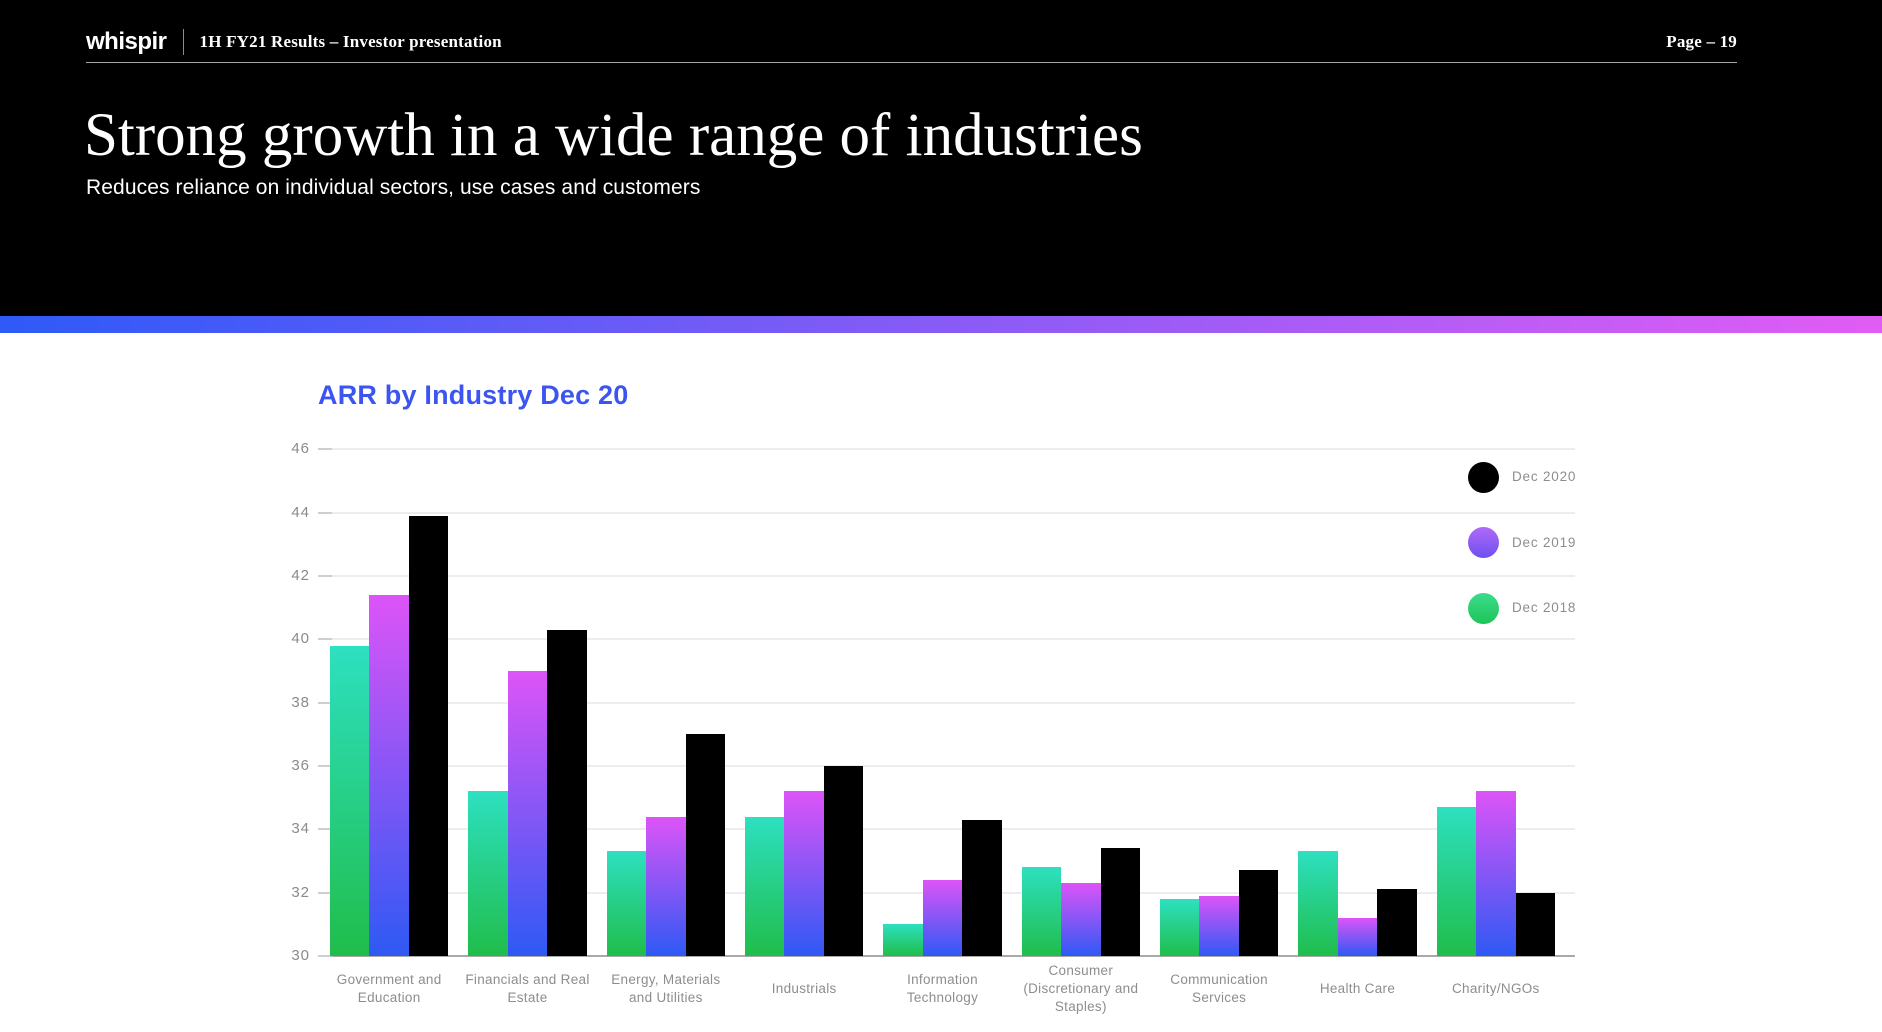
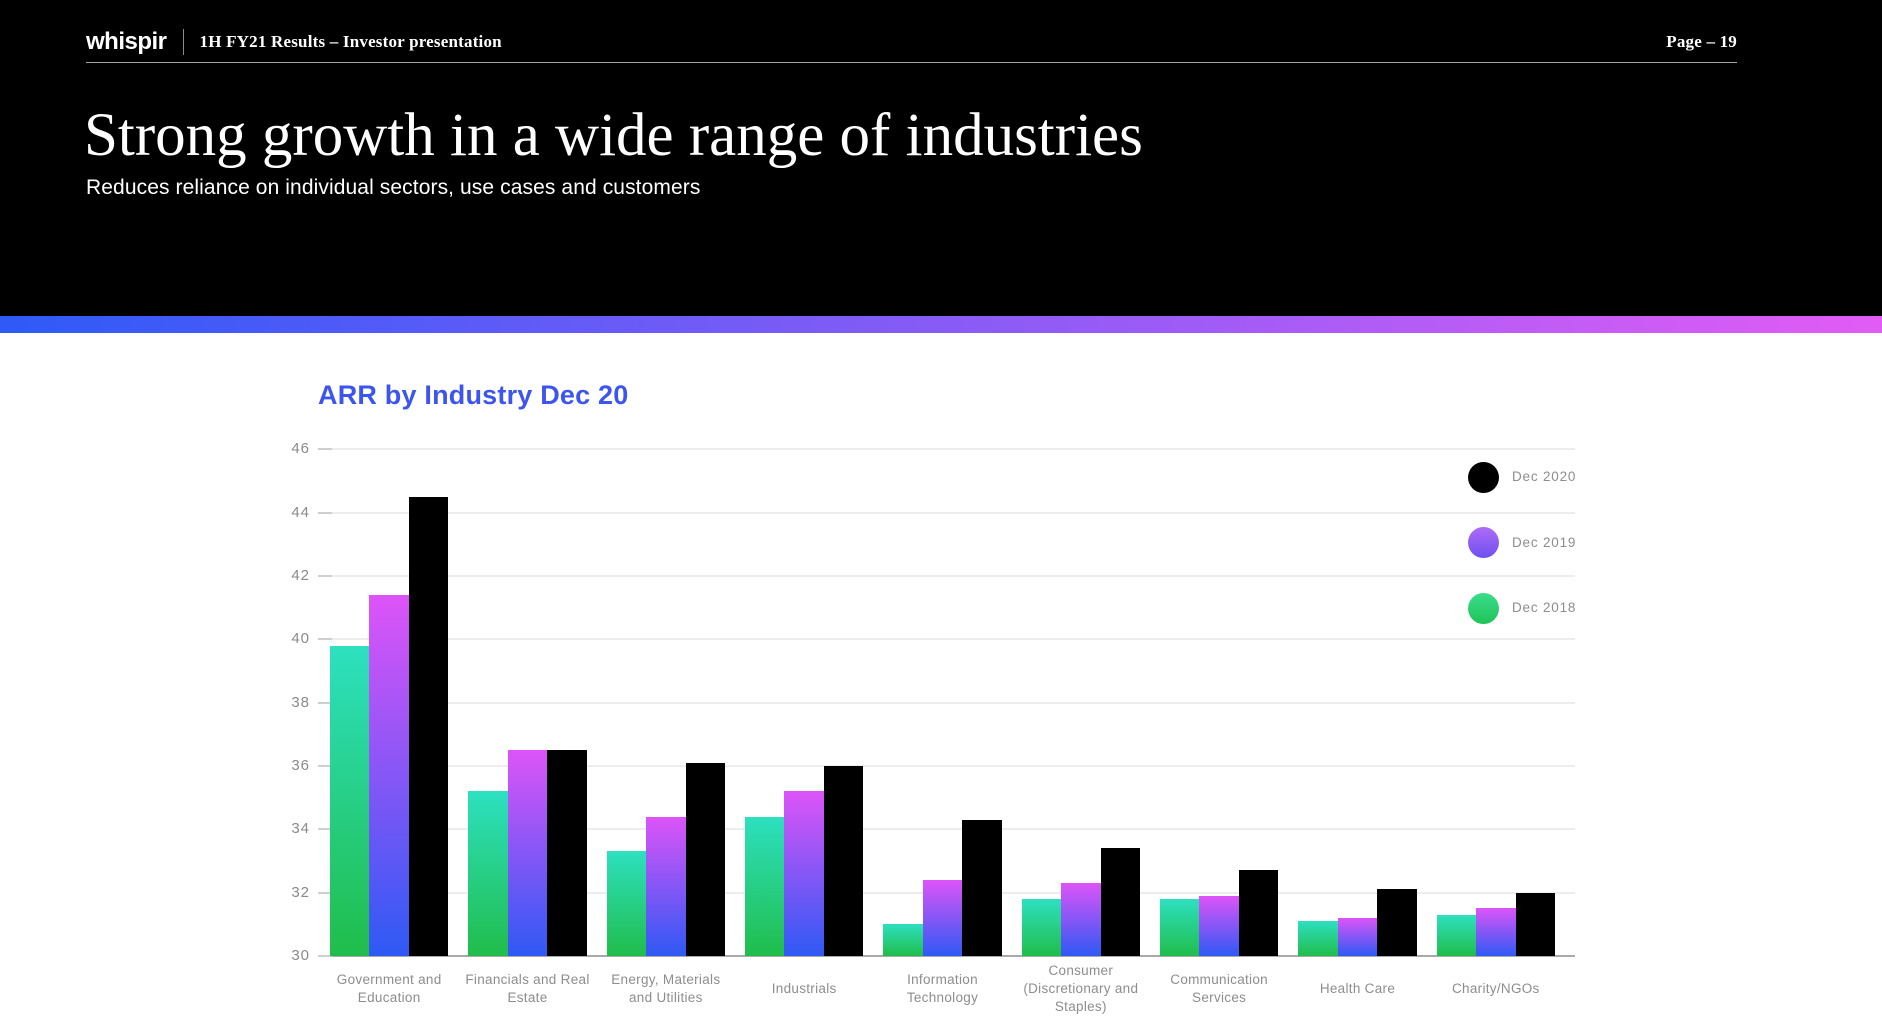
Dec 2020/Government and Education: 43.9 -> 44.5
Dec 2019/Financials and Real Estate: 39.0 -> 36.5
Dec 2020/Financials and Real Estate: 40.3 -> 36.5
Dec 2020/Energy, Materials and Utilities: 37.0 -> 36.1
Dec 2018/Consumer (Discretionary and Staples): 32.8 -> 31.8
Dec 2018/Health Care: 33.3 -> 31.1
Dec 2018/Charity/NGOs: 34.7 -> 31.3
Dec 2019/Charity/NGOs: 35.2 -> 31.5
